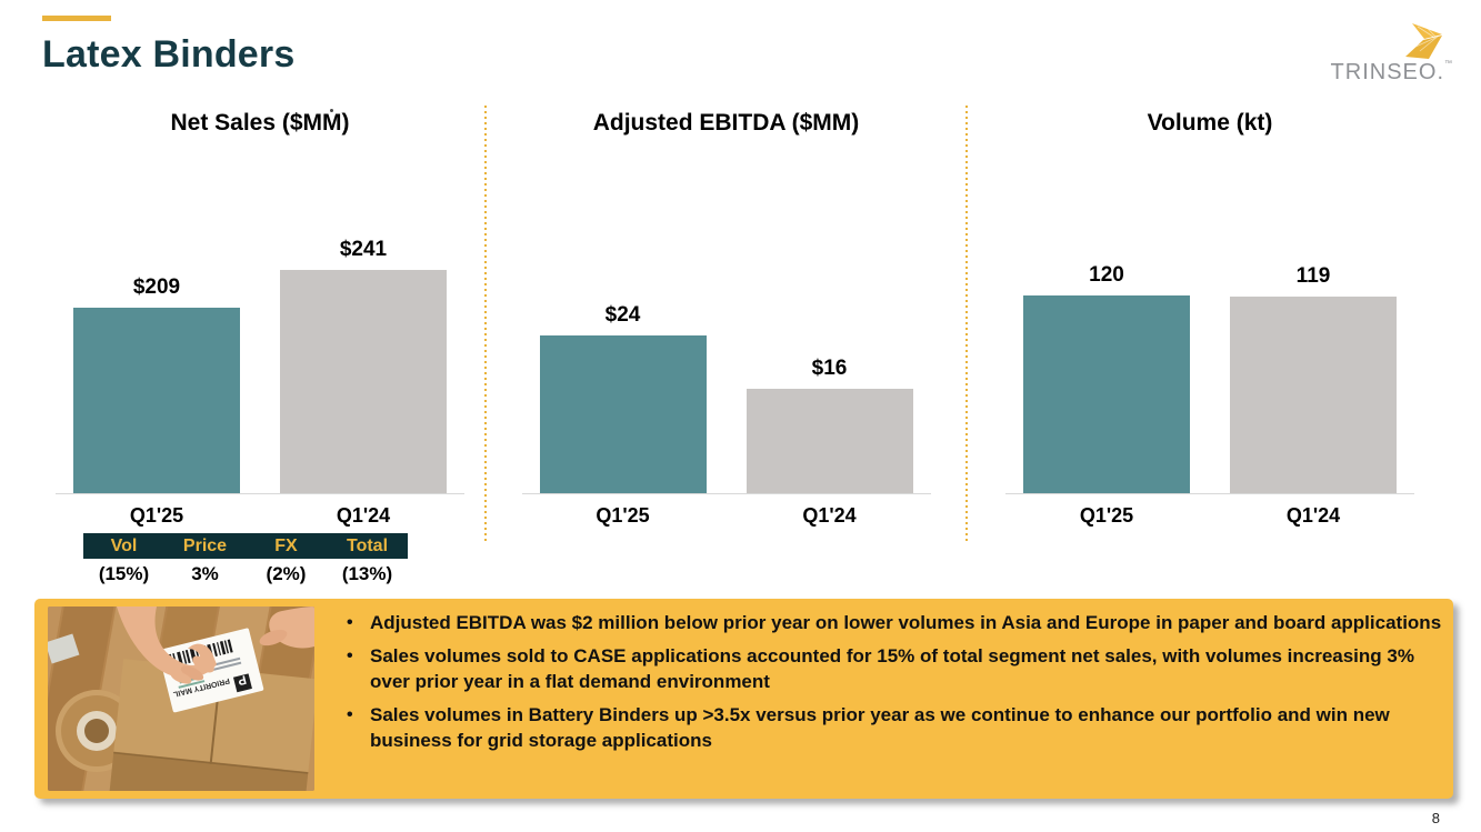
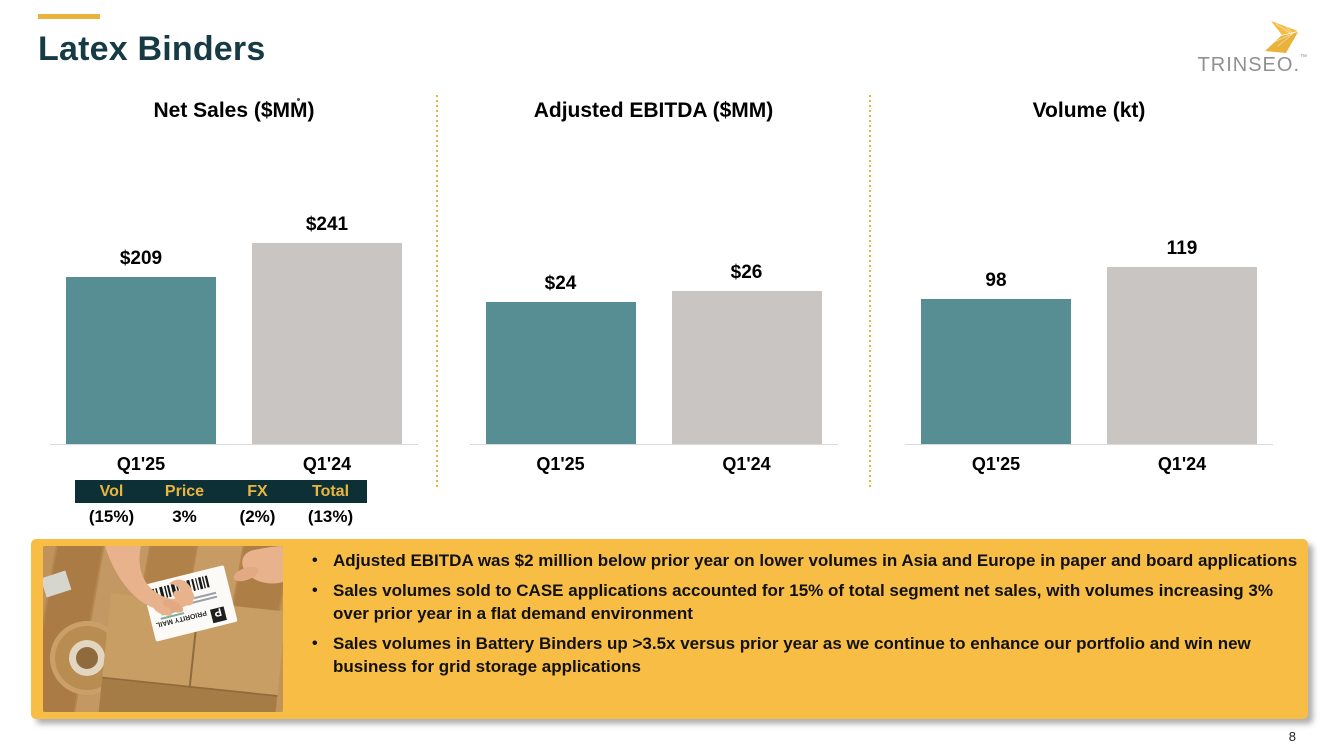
Adjusted EBITDA ($MM)/Q1'24: $16 -> $26
Volume (kt)/Q1'25: 120 -> 98
